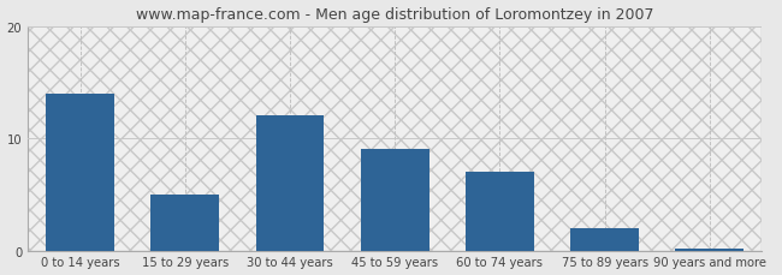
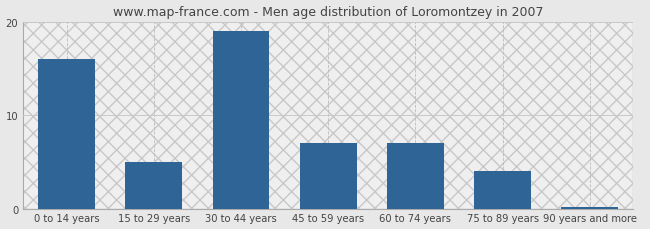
0 to 14 years: 14.0 -> 16.0
30 to 44 years: 12.0 -> 19.0
45 to 59 years: 9.0 -> 7.0
75 to 89 years: 2.0 -> 4.0
